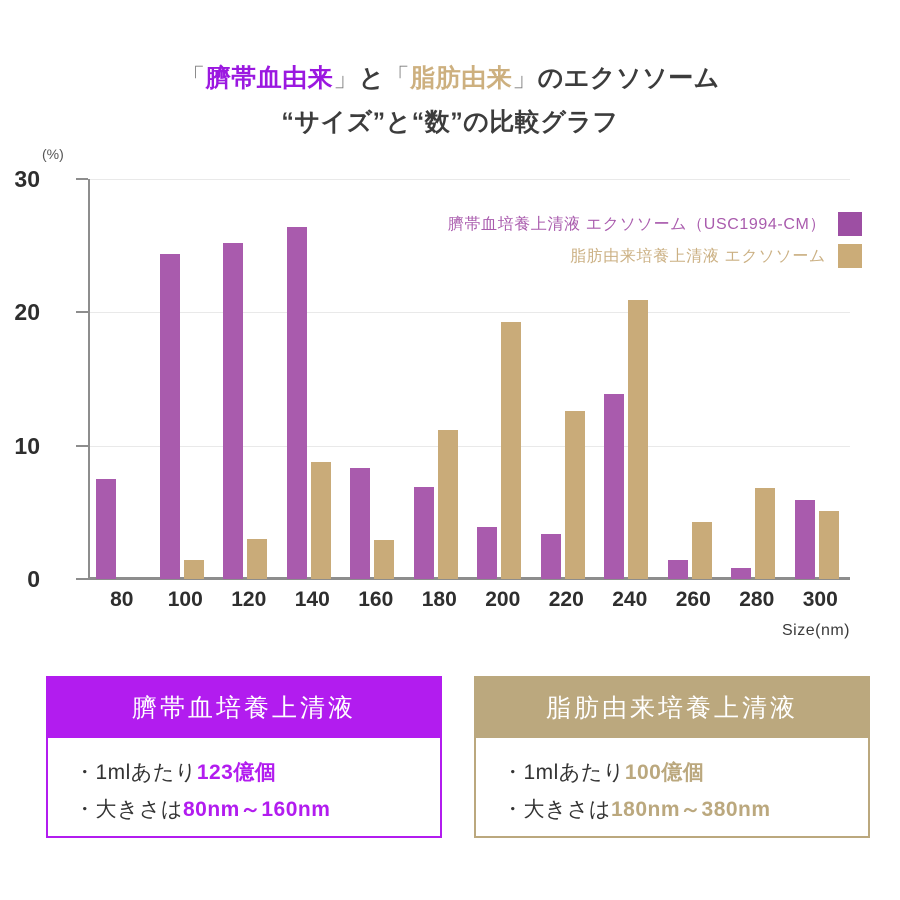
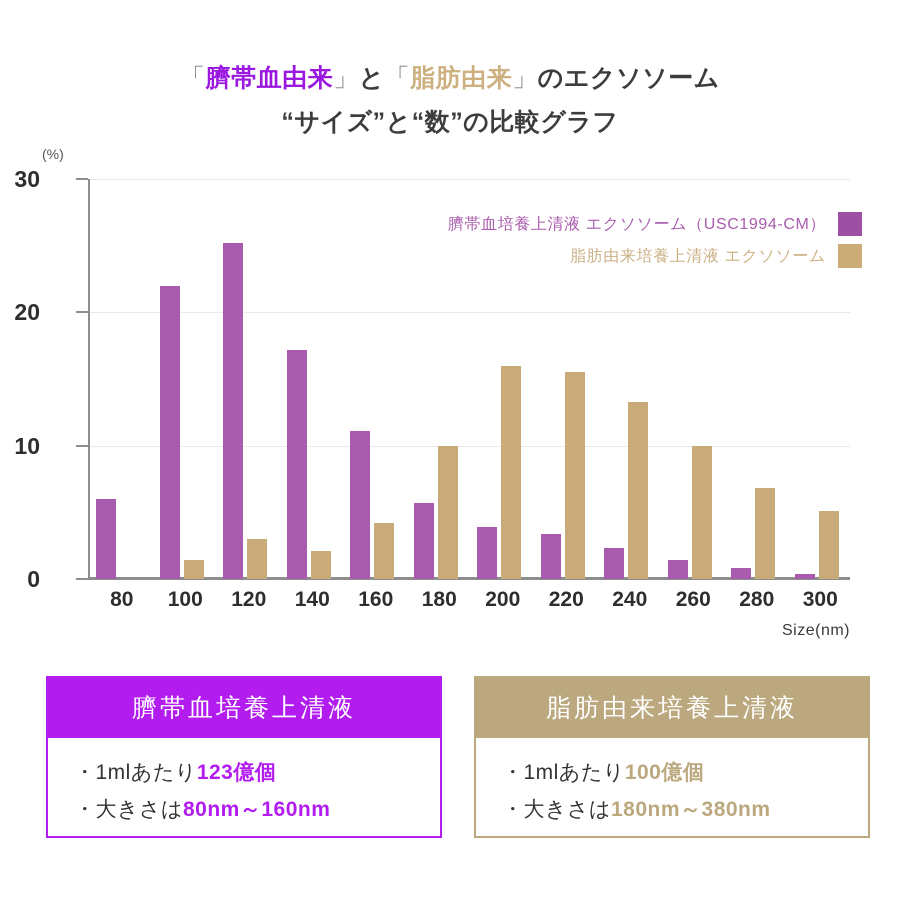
臍帯血培養上清液 エクソソーム（USC1994-CM）/80: 7.5 -> 6.0
臍帯血培養上清液 エクソソーム（USC1994-CM）/100: 24.4 -> 22.0
臍帯血培養上清液 エクソソーム（USC1994-CM）/140: 26.4 -> 17.2
脂肪由来培養上清液 エクソソーム/140: 8.8 -> 2.1
臍帯血培養上清液 エクソソーム（USC1994-CM）/160: 8.3 -> 11.1
脂肪由来培養上清液 エクソソーム/160: 2.9 -> 4.2
臍帯血培養上清液 エクソソーム（USC1994-CM）/180: 6.9 -> 5.7
脂肪由来培養上清液 エクソソーム/180: 11.2 -> 10.0
脂肪由来培養上清液 エクソソーム/200: 19.3 -> 16.0
脂肪由来培養上清液 エクソソーム/220: 12.6 -> 15.5
臍帯血培養上清液 エクソソーム（USC1994-CM）/240: 13.9 -> 2.3
脂肪由来培養上清液 エクソソーム/240: 20.9 -> 13.3
脂肪由来培養上清液 エクソソーム/260: 4.3 -> 10.0
臍帯血培養上清液 エクソソーム（USC1994-CM）/300: 5.9 -> 0.4
